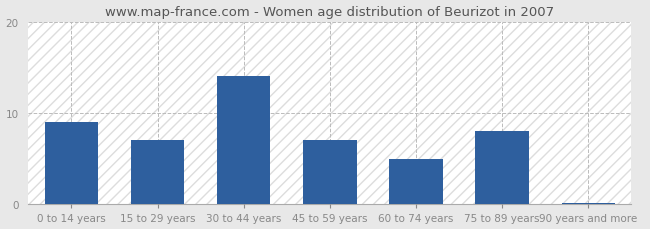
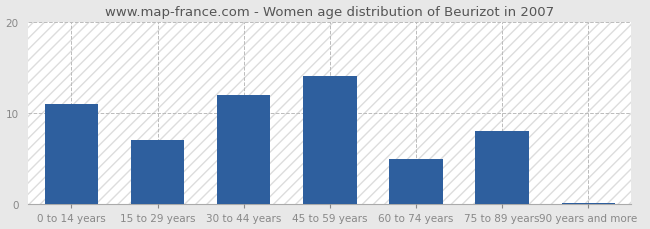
0 to 14 years: 9.0 -> 11.0
30 to 44 years: 14.0 -> 12.0
45 to 59 years: 7.0 -> 14.0
